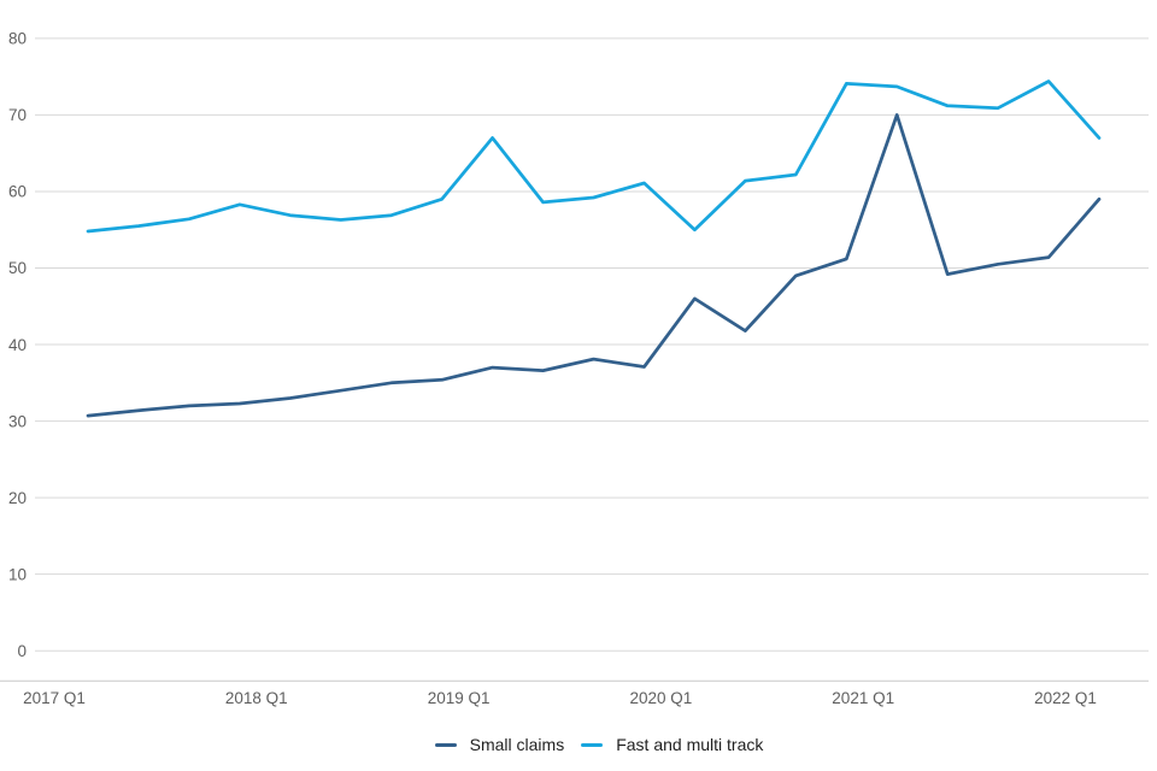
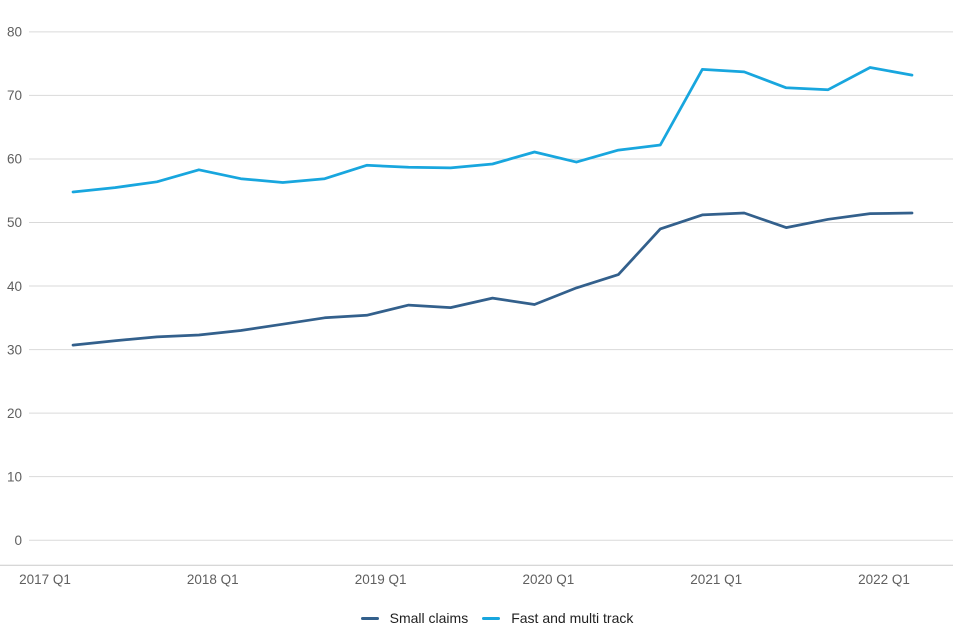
Fast and multi track/2019 Q1: 67 -> 59
Small claims/2020 Q1: 46 -> 40
Fast and multi track/2020 Q1: 55 -> 60
Small claims/2021 Q1: 70 -> 52
Small claims/2022 Q1: 59 -> 52
Fast and multi track/2022 Q1: 67 -> 73
